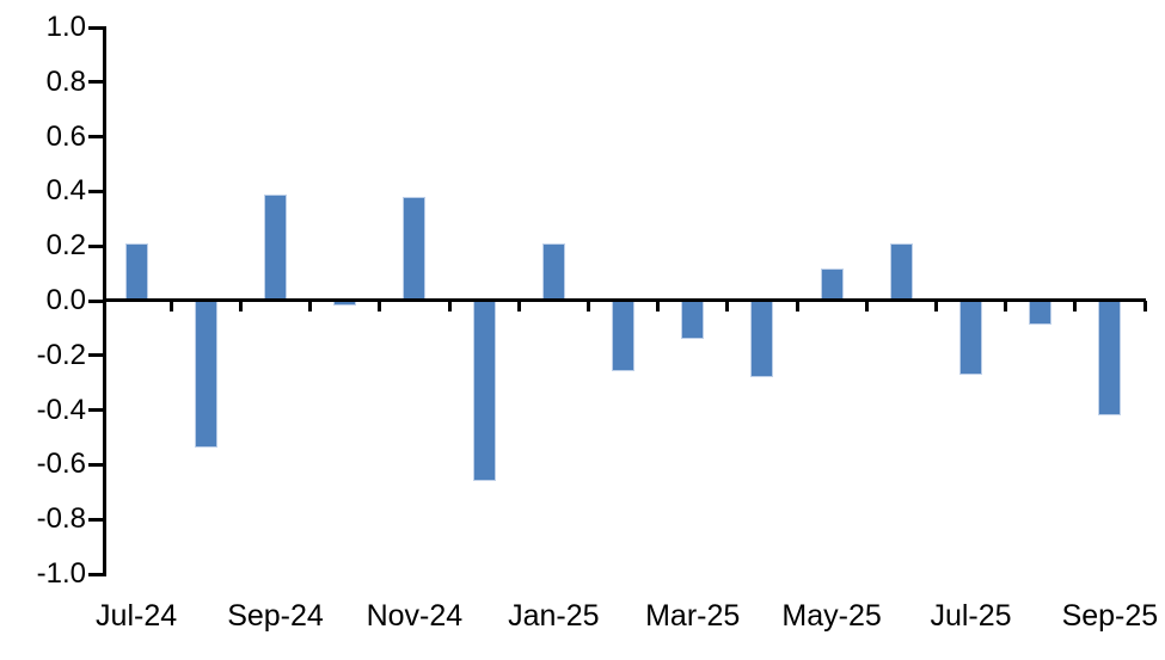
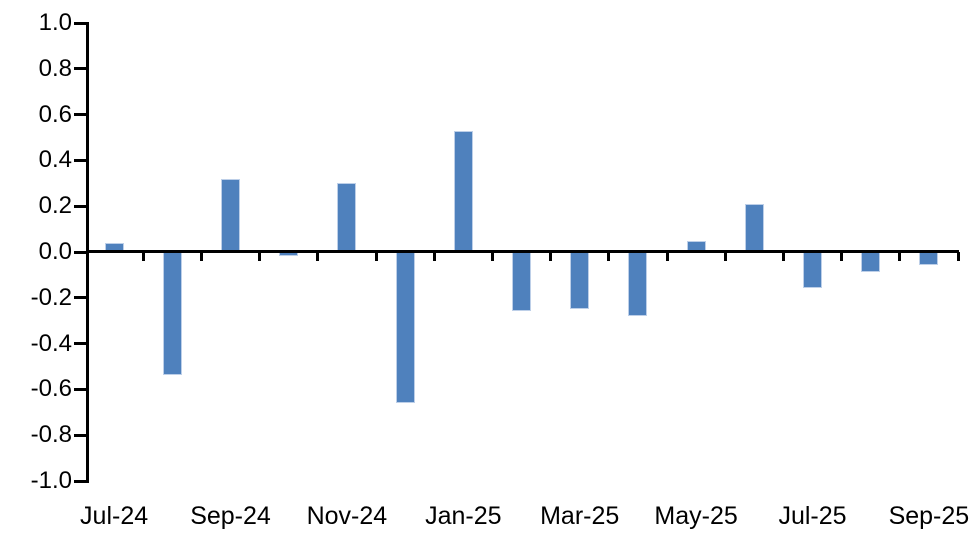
Jul-24: 0.21 -> 0.04
Sep-24: 0.39 -> 0.32
Nov-24: 0.38 -> 0.30
Jan-25: 0.21 -> 0.53
Mar-25: -0.13 -> -0.24
May-25: 0.12 -> 0.05
Jul-25: -0.26 -> -0.15
Sep-25: -0.41 -> -0.05
